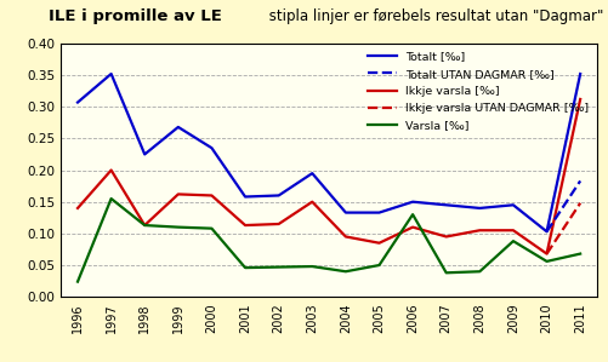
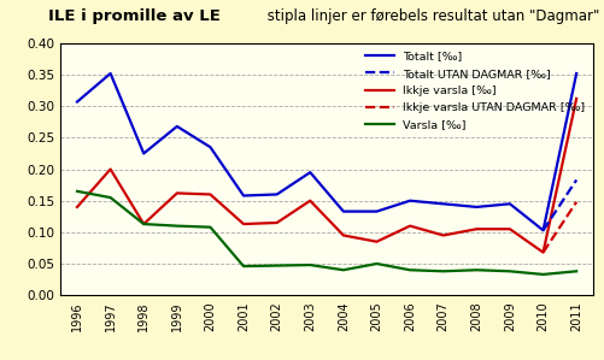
Varsla [‰]/1996: 0.024 -> 0.165
Varsla [‰]/2006: 0.130 -> 0.040
Varsla [‰]/2009: 0.088 -> 0.038
Varsla [‰]/2010: 0.056 -> 0.033
Varsla [‰]/2011: 0.068 -> 0.038
